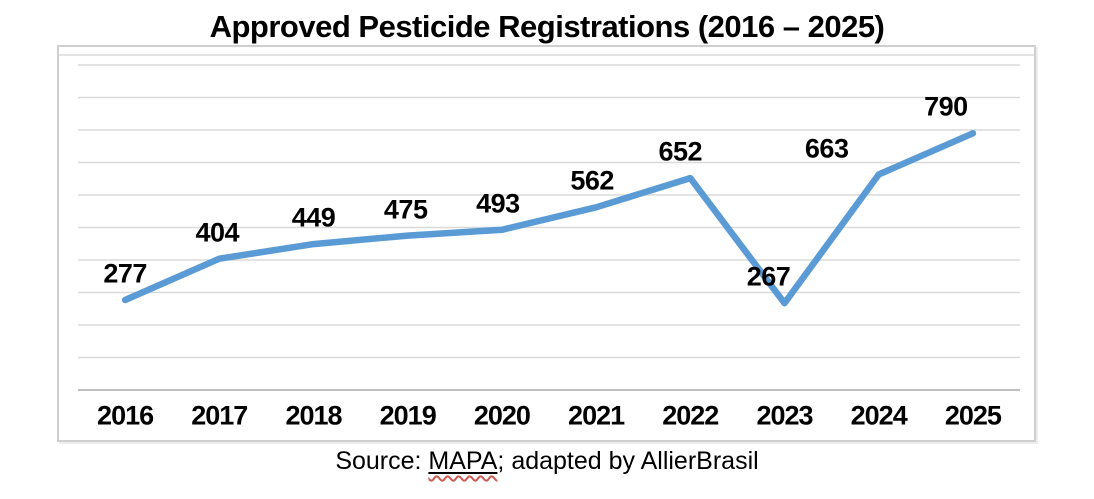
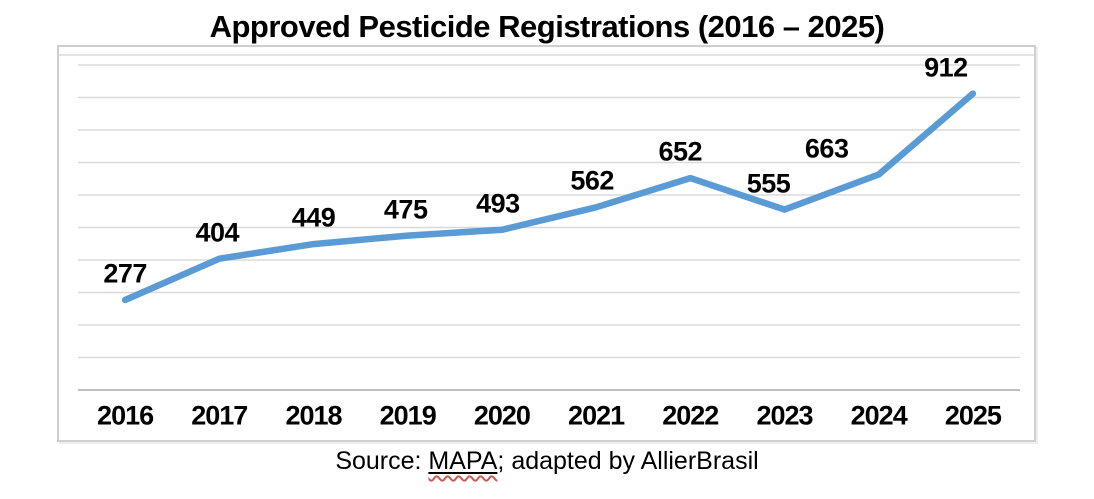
2023: 267 -> 555
2025: 790 -> 912
